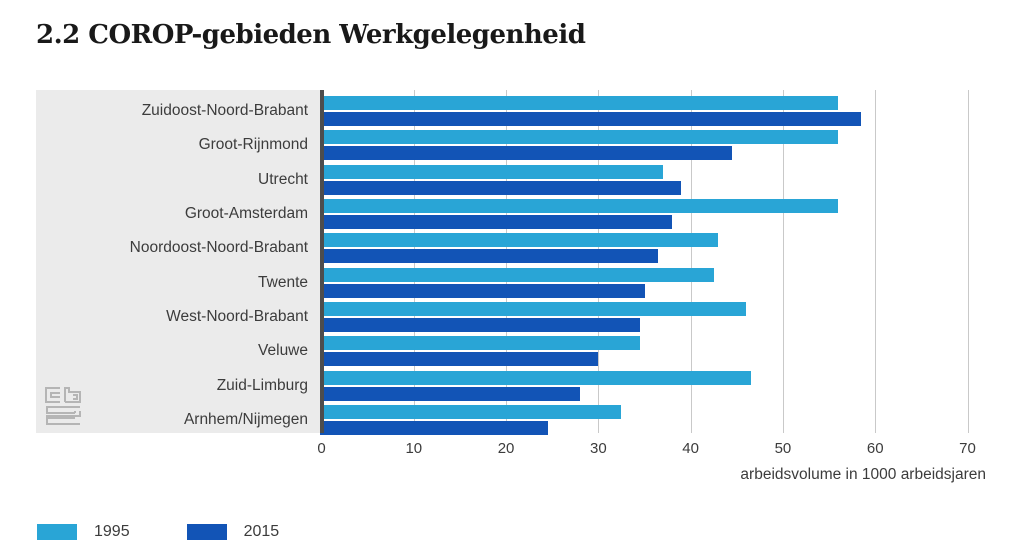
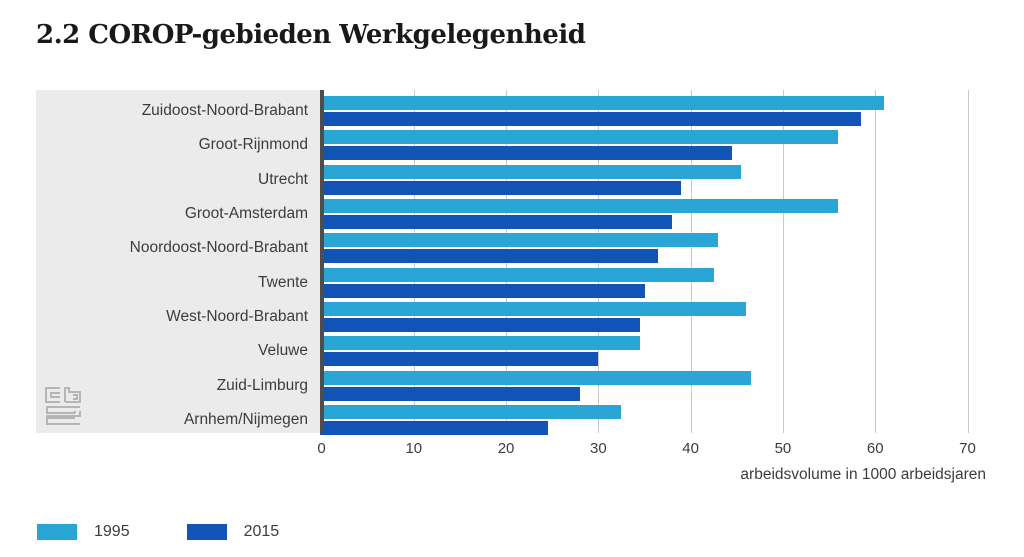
1995/Zuidoost-Noord-Brabant: 56 -> 61
1995/Utrecht: 37 -> 46
